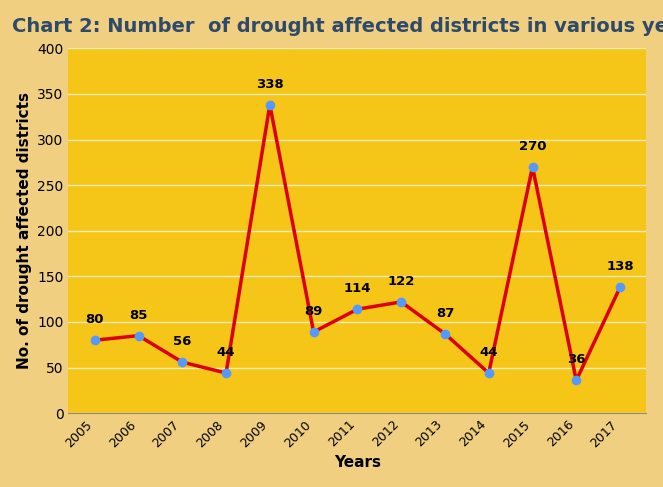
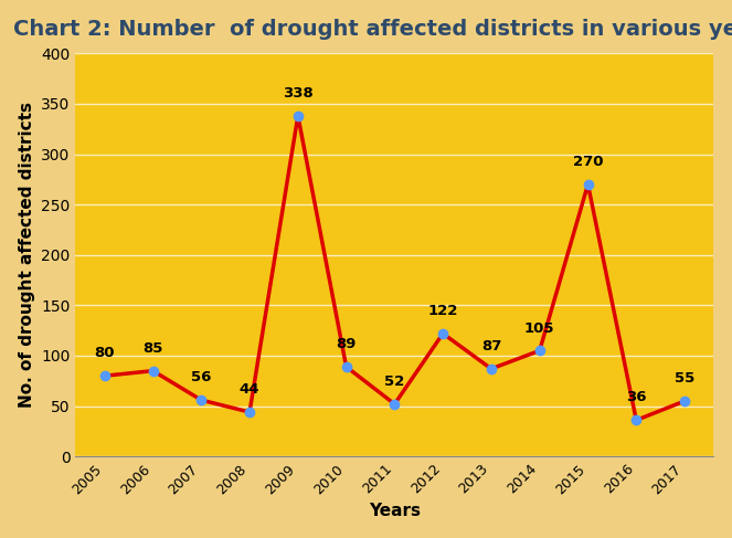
2011: 114 -> 52
2014: 44 -> 105
2017: 138 -> 55
